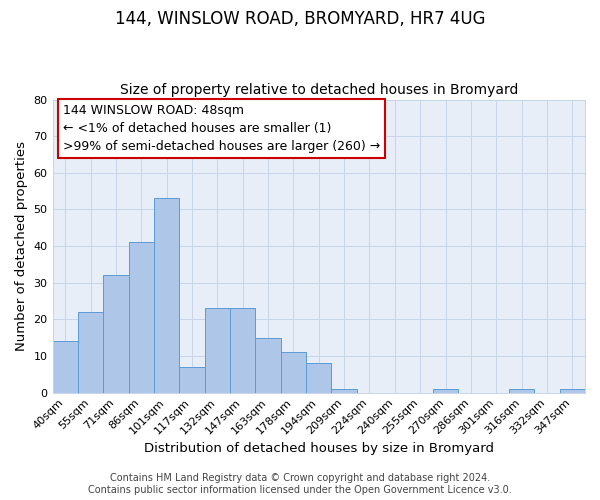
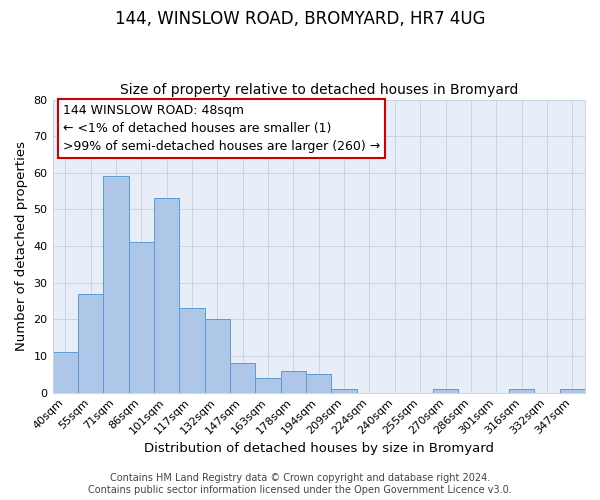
40sqm: 14 -> 11
55sqm: 22 -> 27
71sqm: 32 -> 59
117sqm: 7 -> 23
132sqm: 23 -> 20
147sqm: 23 -> 8
163sqm: 15 -> 4
178sqm: 11 -> 6
194sqm: 8 -> 5
